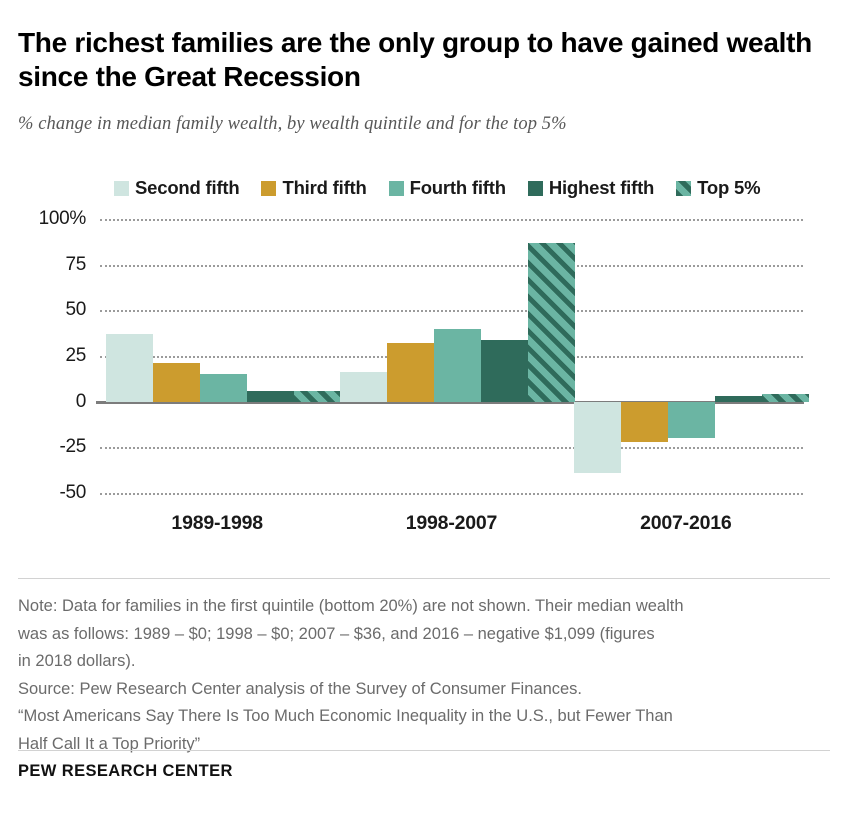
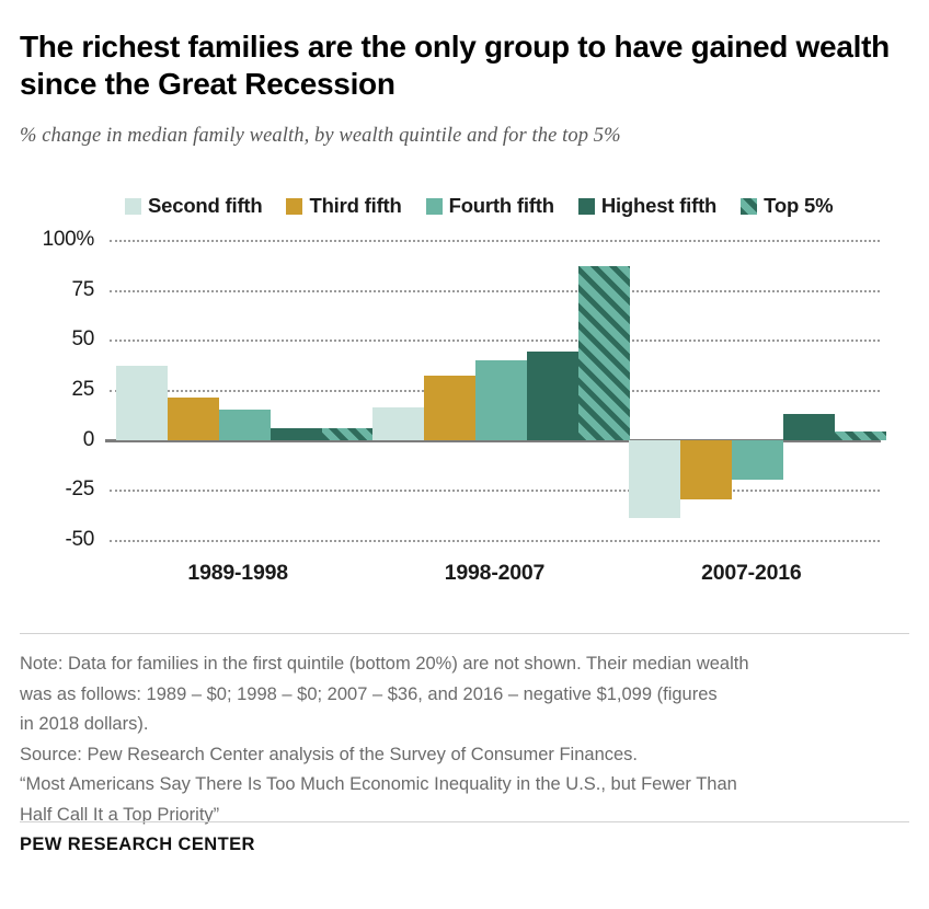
Highest fifth/1998-2007: 34% -> 44%
Third fifth/2007-2016: -22% -> -30%
Highest fifth/2007-2016: 3% -> 13%
